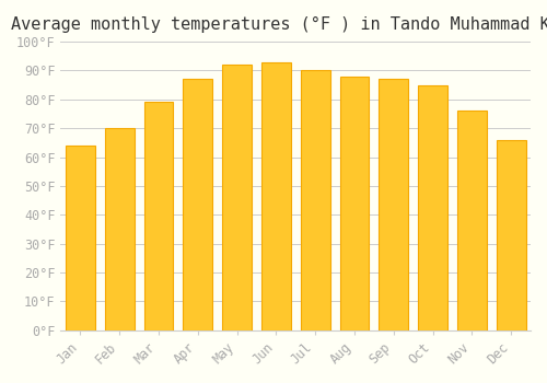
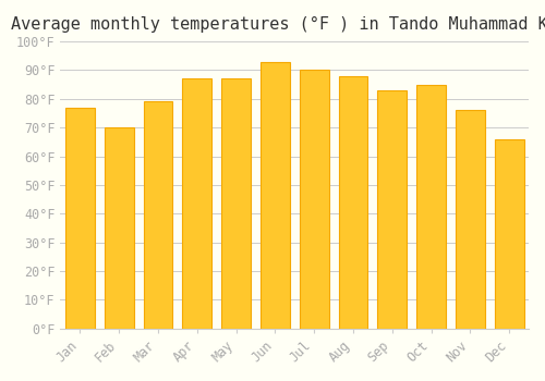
Jan: 64°F -> 77°F
May: 92°F -> 87°F
Sep: 87°F -> 83°F
